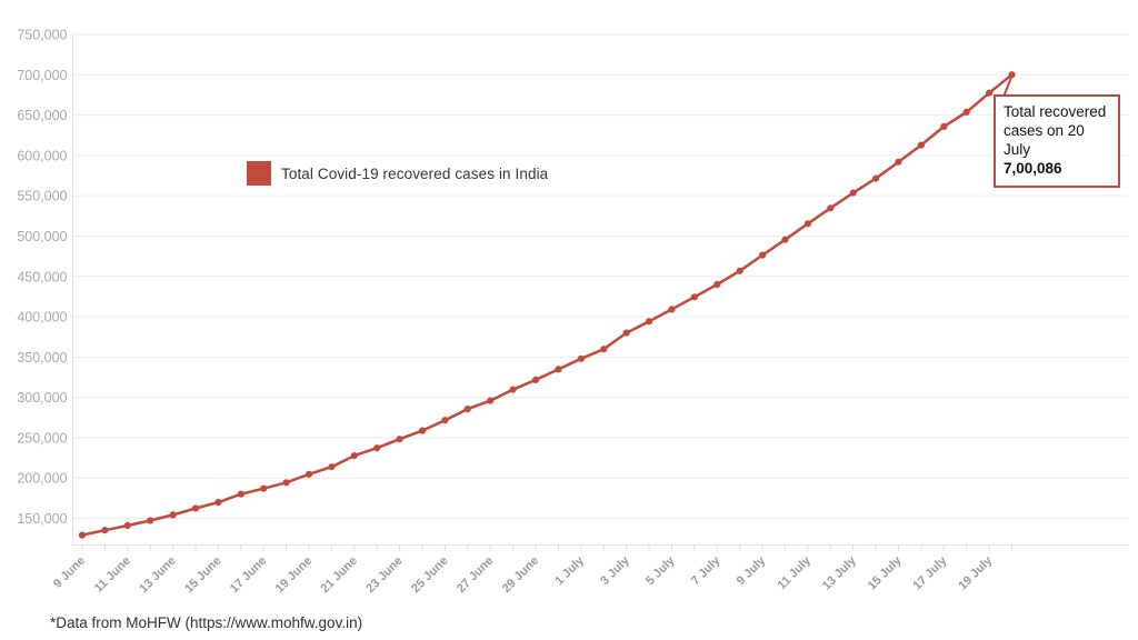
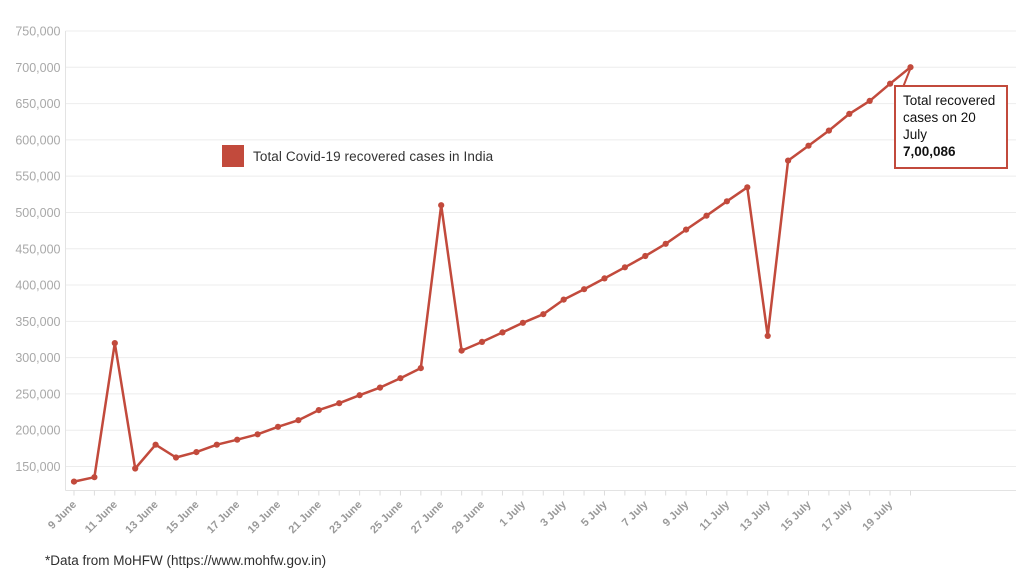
11 June: 140000 -> 320000
13 June: 150000 -> 180000
27 June: 300000 -> 510000
13 July: 550000 -> 330000
